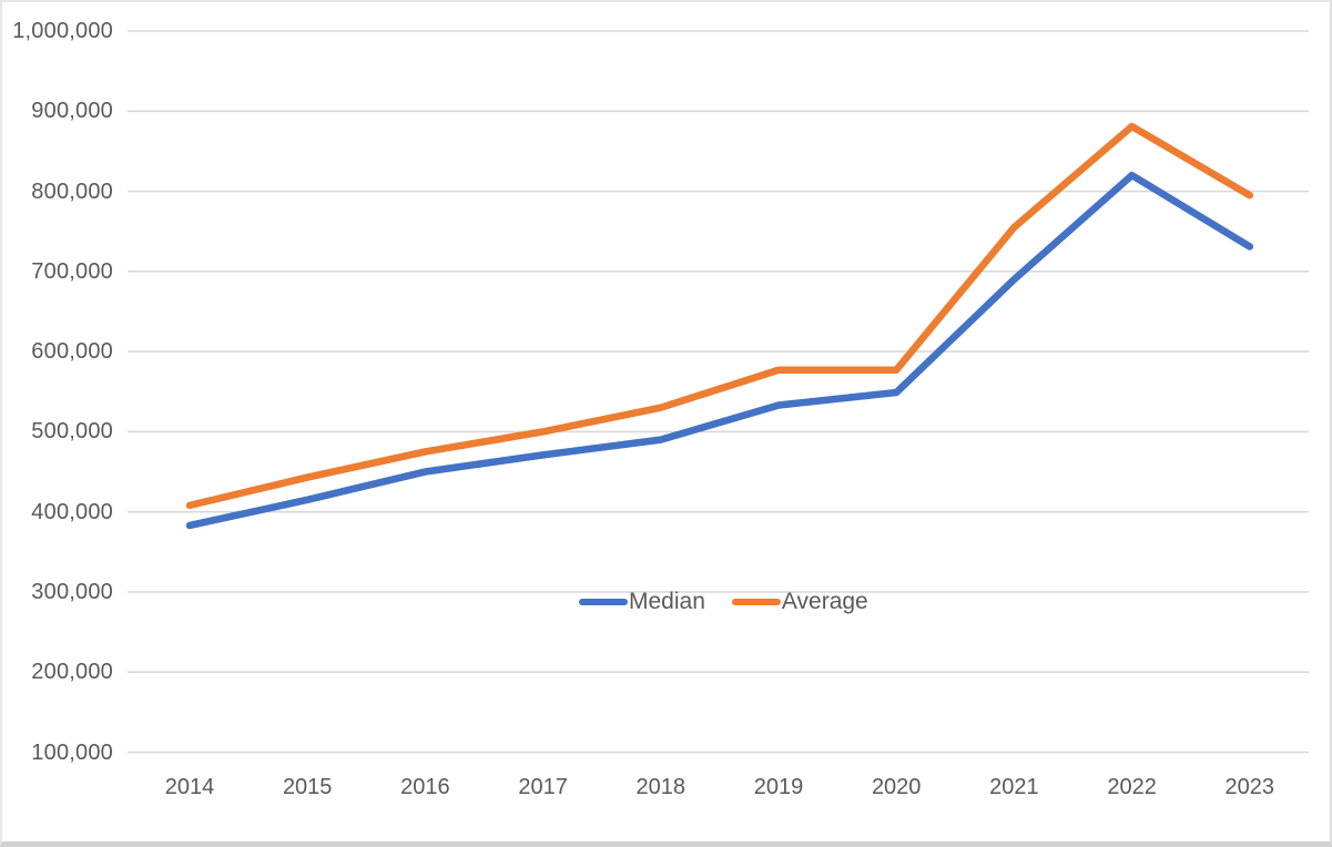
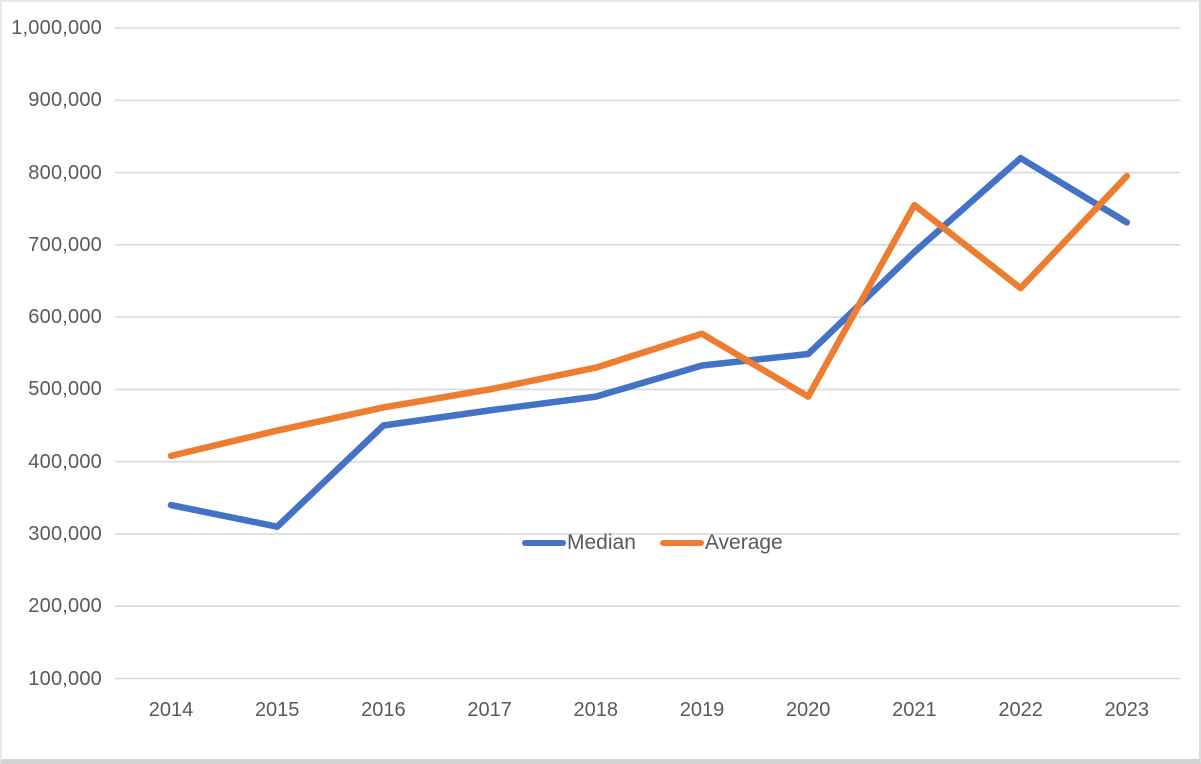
Median/2014: 380000 -> 340000
Median/2015: 420000 -> 310000
Average/2020: 580000 -> 490000
Average/2022: 880000 -> 640000
